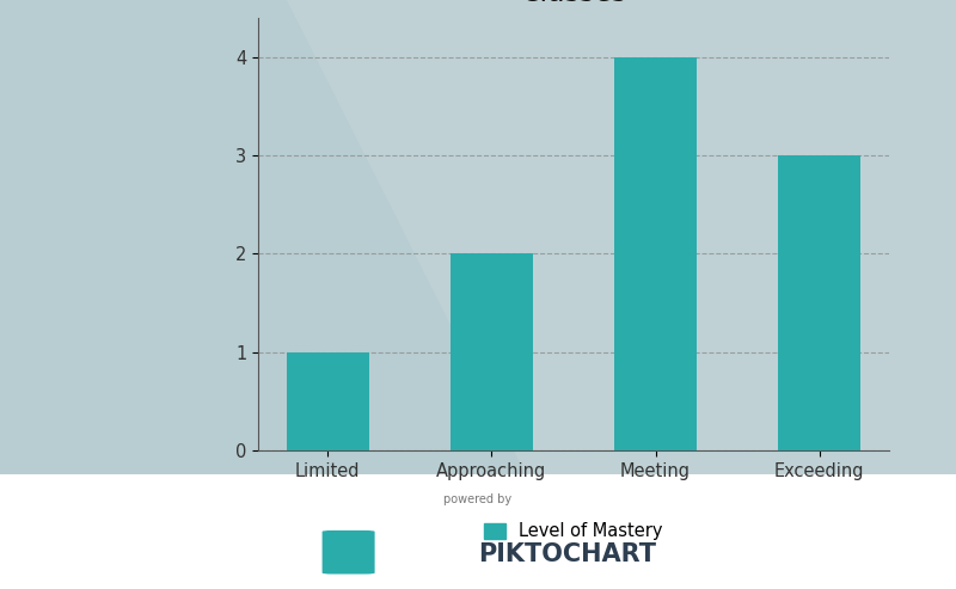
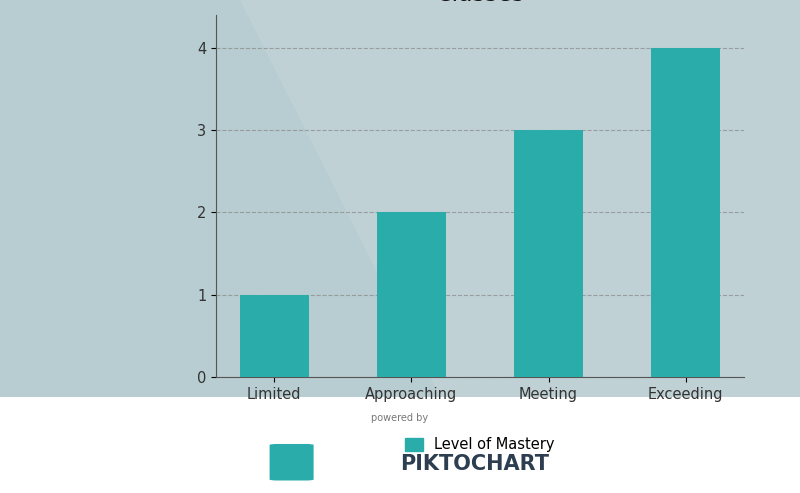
Meeting: 4 -> 3
Exceeding: 3 -> 4
